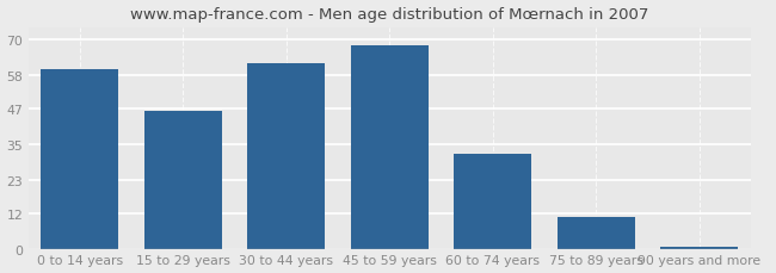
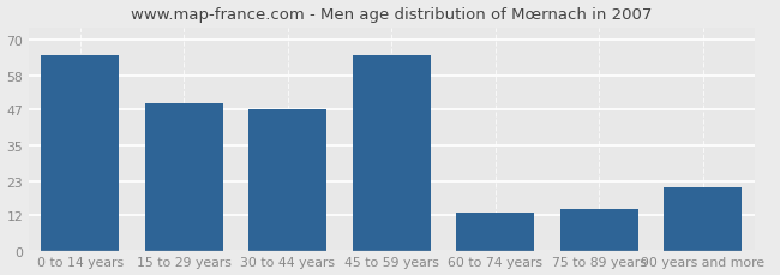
0 to 14 years: 60 -> 65
15 to 29 years: 46 -> 49
30 to 44 years: 62 -> 47
45 to 59 years: 68 -> 65
60 to 74 years: 32 -> 13
75 to 89 years: 11 -> 14
90 years and more: 1 -> 21
